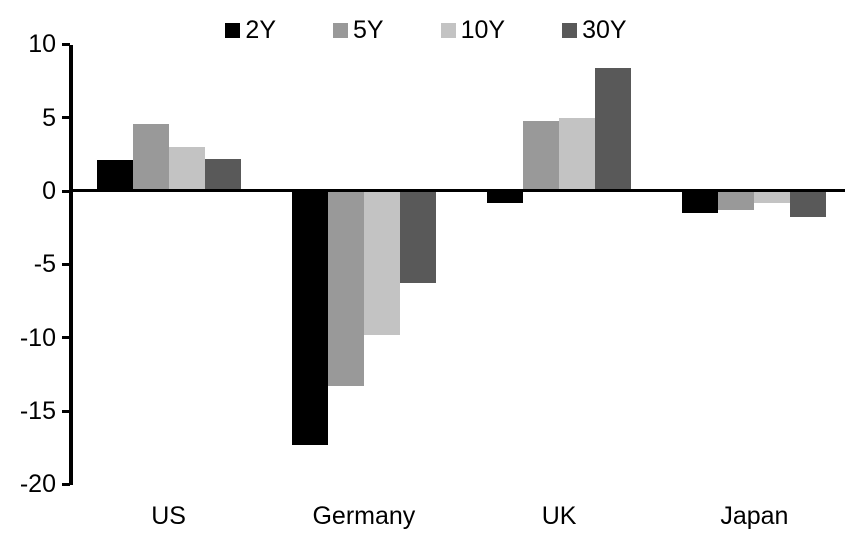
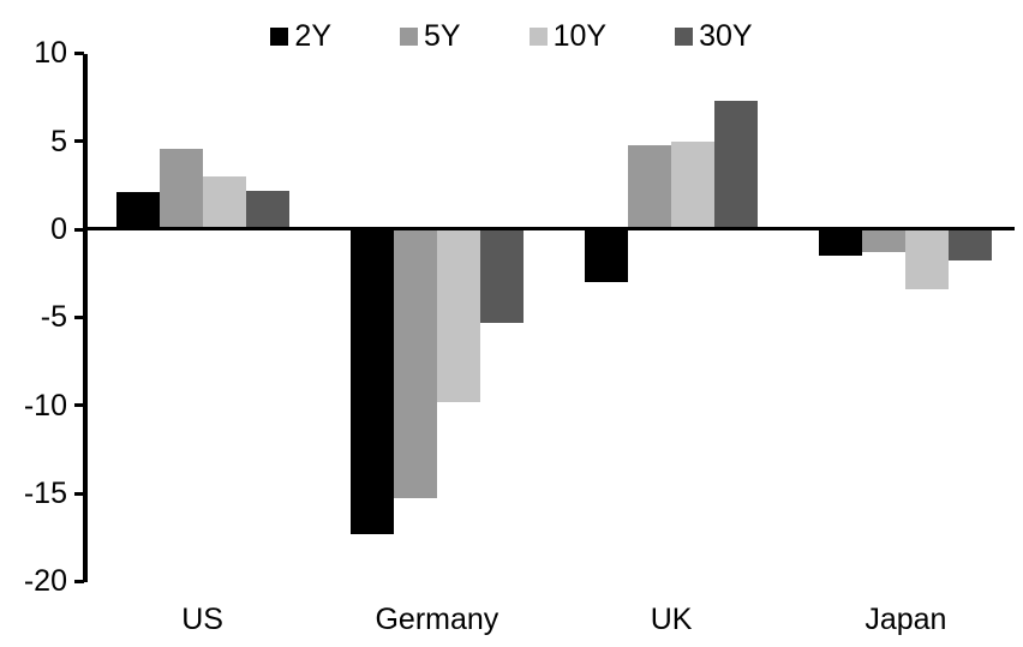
5Y/Germany: -13.3 -> -15.3
30Y/Germany: -6.3 -> -5.3
2Y/UK: -0.8 -> -3.0
30Y/UK: 8.4 -> 7.3
10Y/Japan: -0.8 -> -3.4
